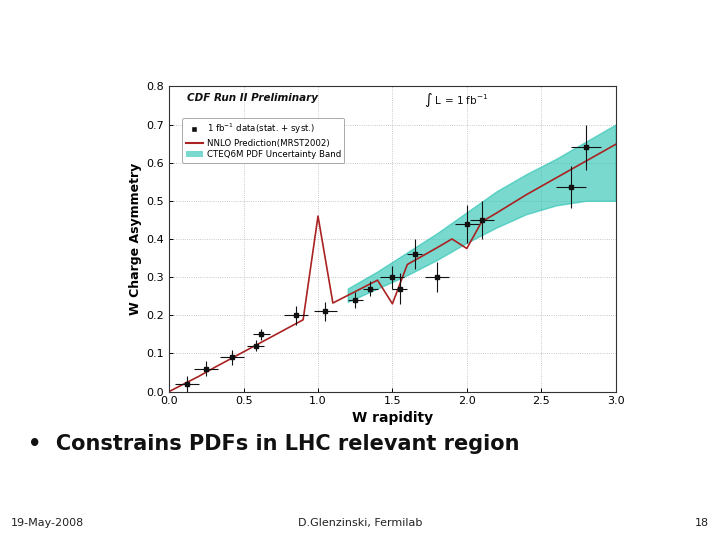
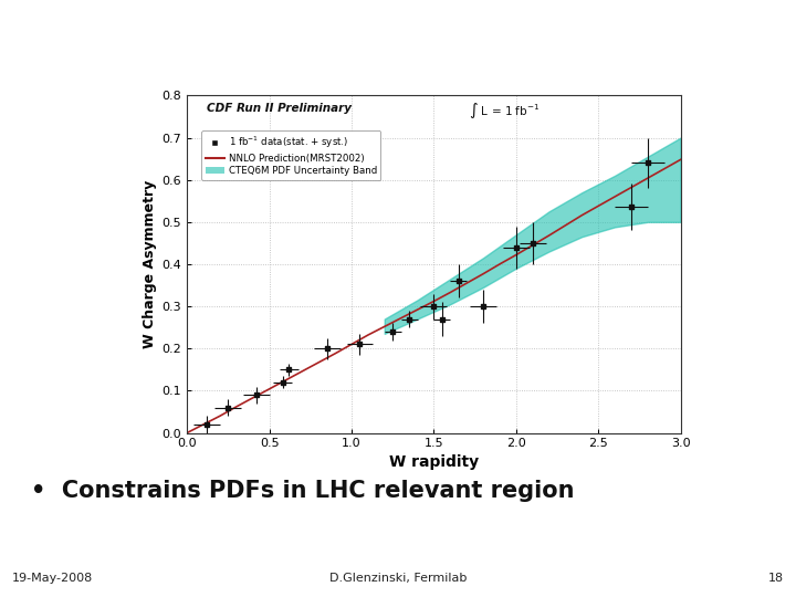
NNLO Prediction(MRST2002)/1.0: 0.460 -> 0.210
NNLO Prediction(MRST2002)/1.5: 0.230 -> 0.312
NNLO Prediction(MRST2002)/2.0: 0.375 -> 0.422
